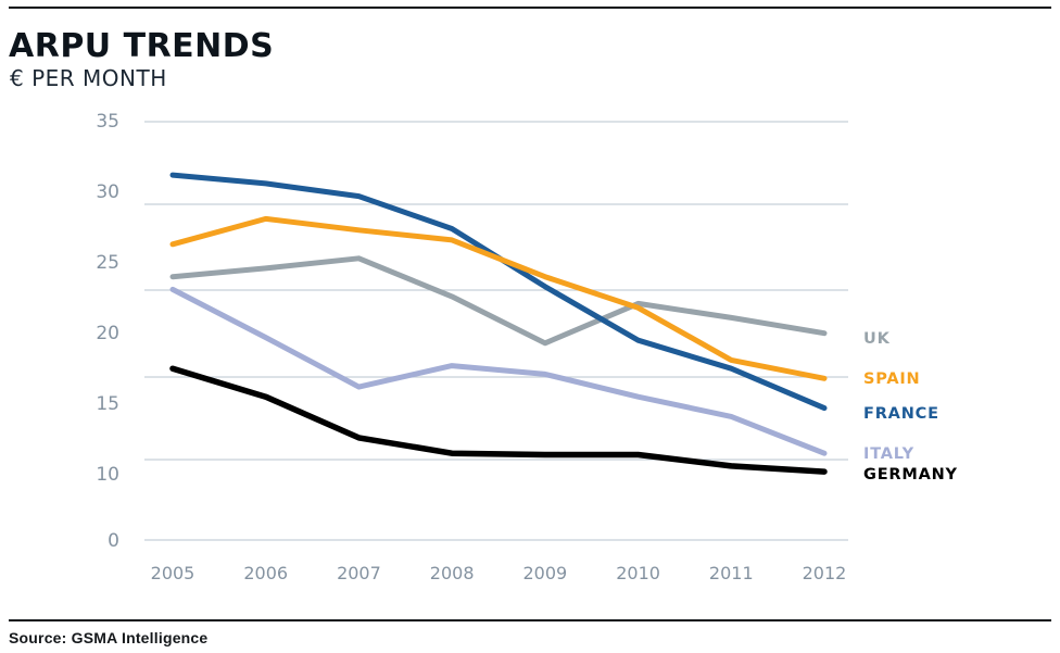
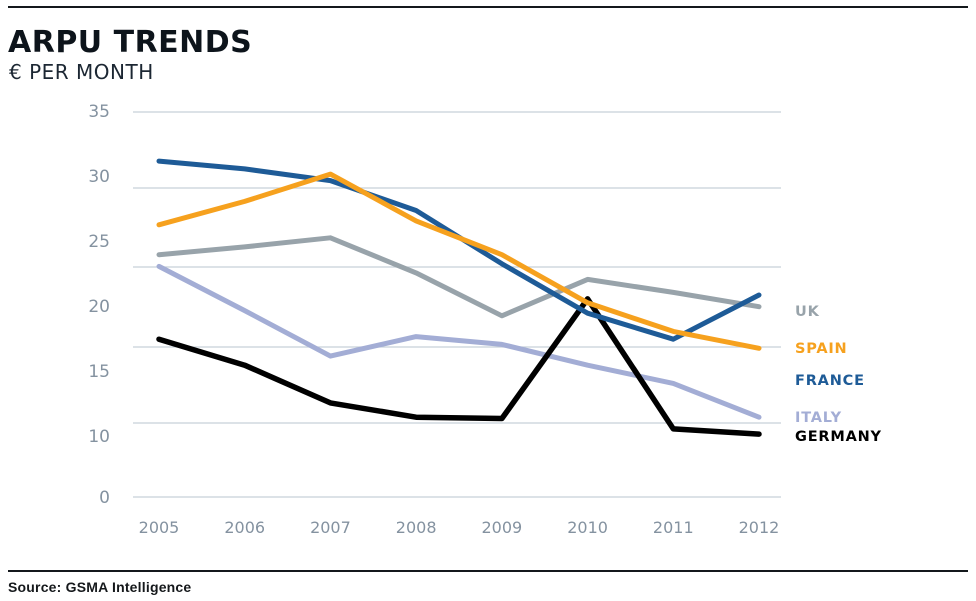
SPAIN/2007: 27.3 -> 30.2
SPAIN/2010: 21.8 -> 20.3
GERMANY/2010: 11.4 -> 20.6
FRANCE/2012: 14.7 -> 20.9
